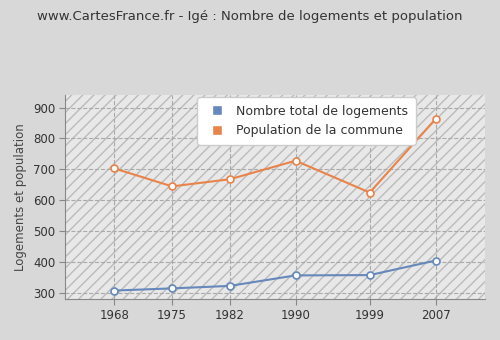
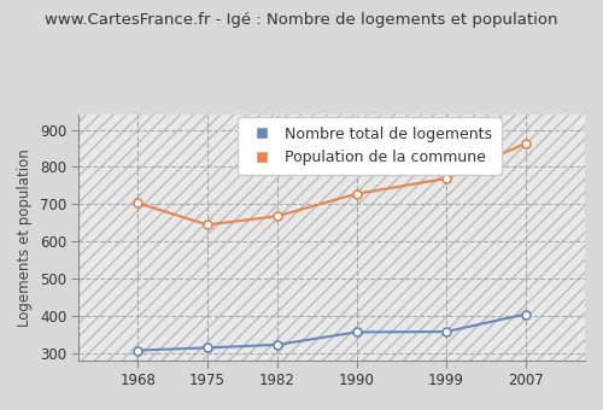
Population de la commune/1999: 625 -> 769
